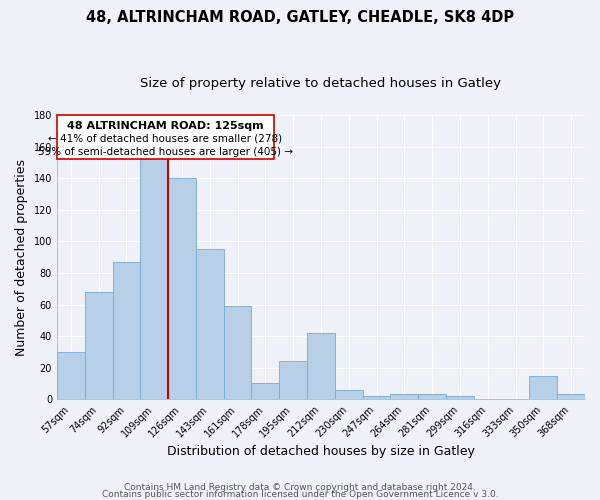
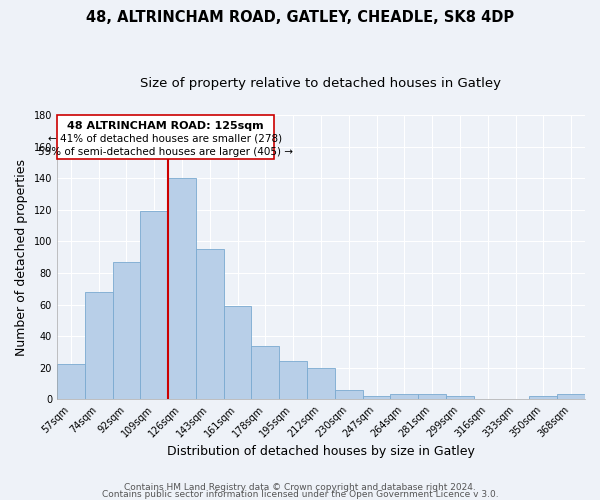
57sqm: 30 -> 22
109sqm: 153 -> 119
178sqm: 10 -> 34
212sqm: 42 -> 20
350sqm: 15 -> 2
